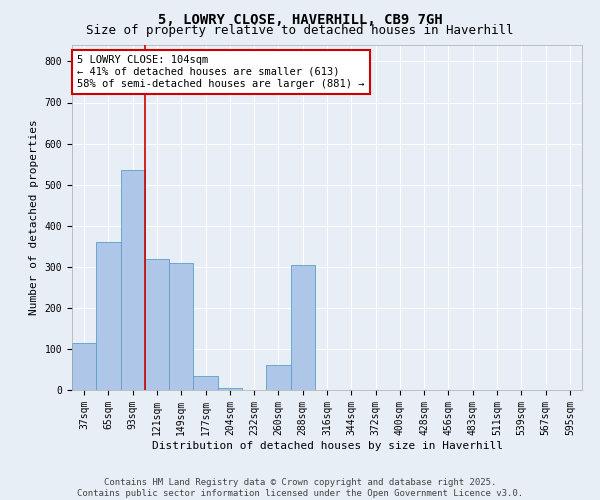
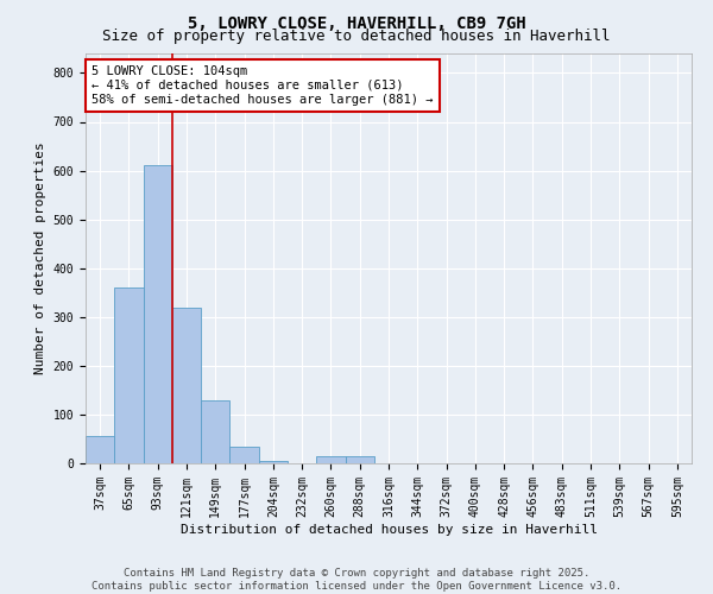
37sqm: 115 -> 55
93sqm: 535 -> 610
149sqm: 310 -> 130
260sqm: 60 -> 15
288sqm: 305 -> 15
